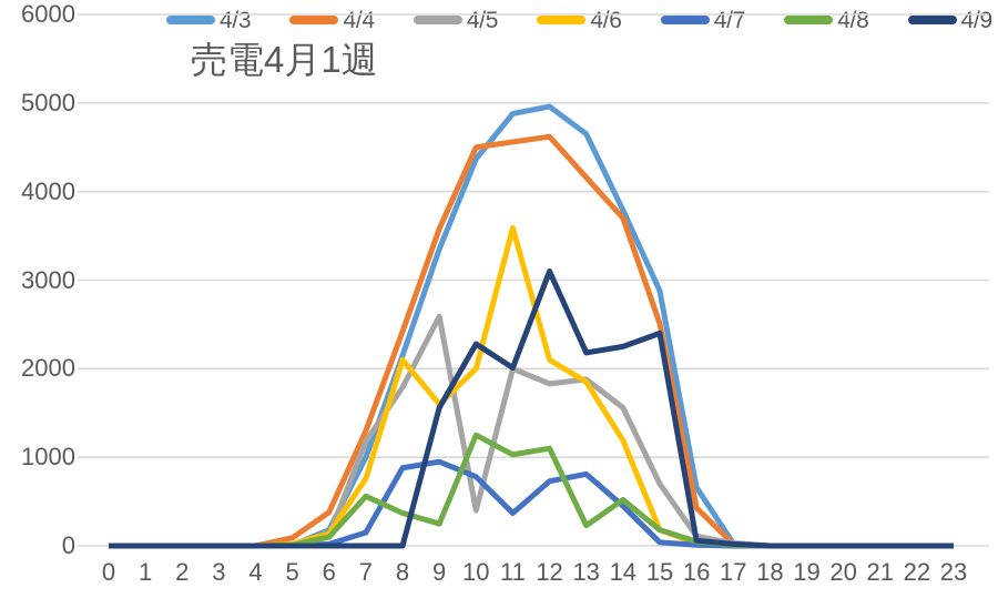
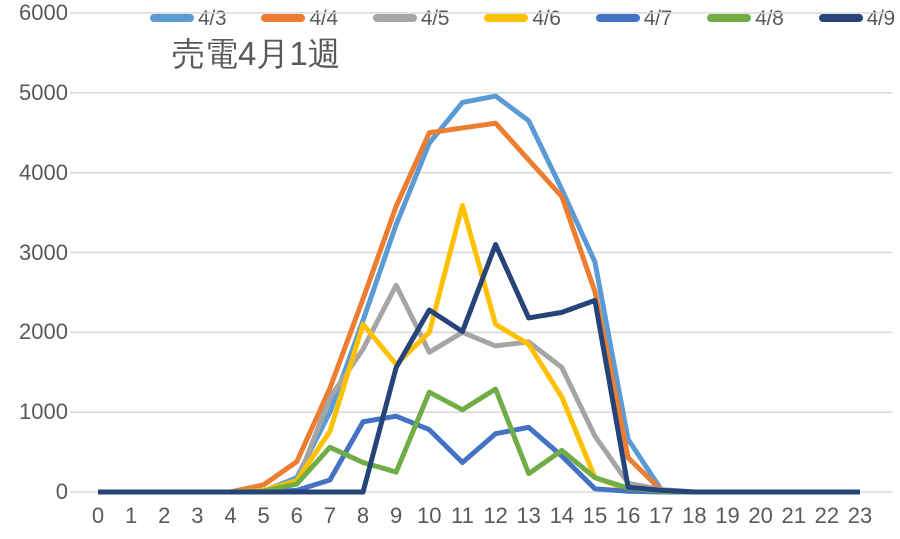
4/5/10: 400 -> 1800
4/8/12: 1100 -> 1300
